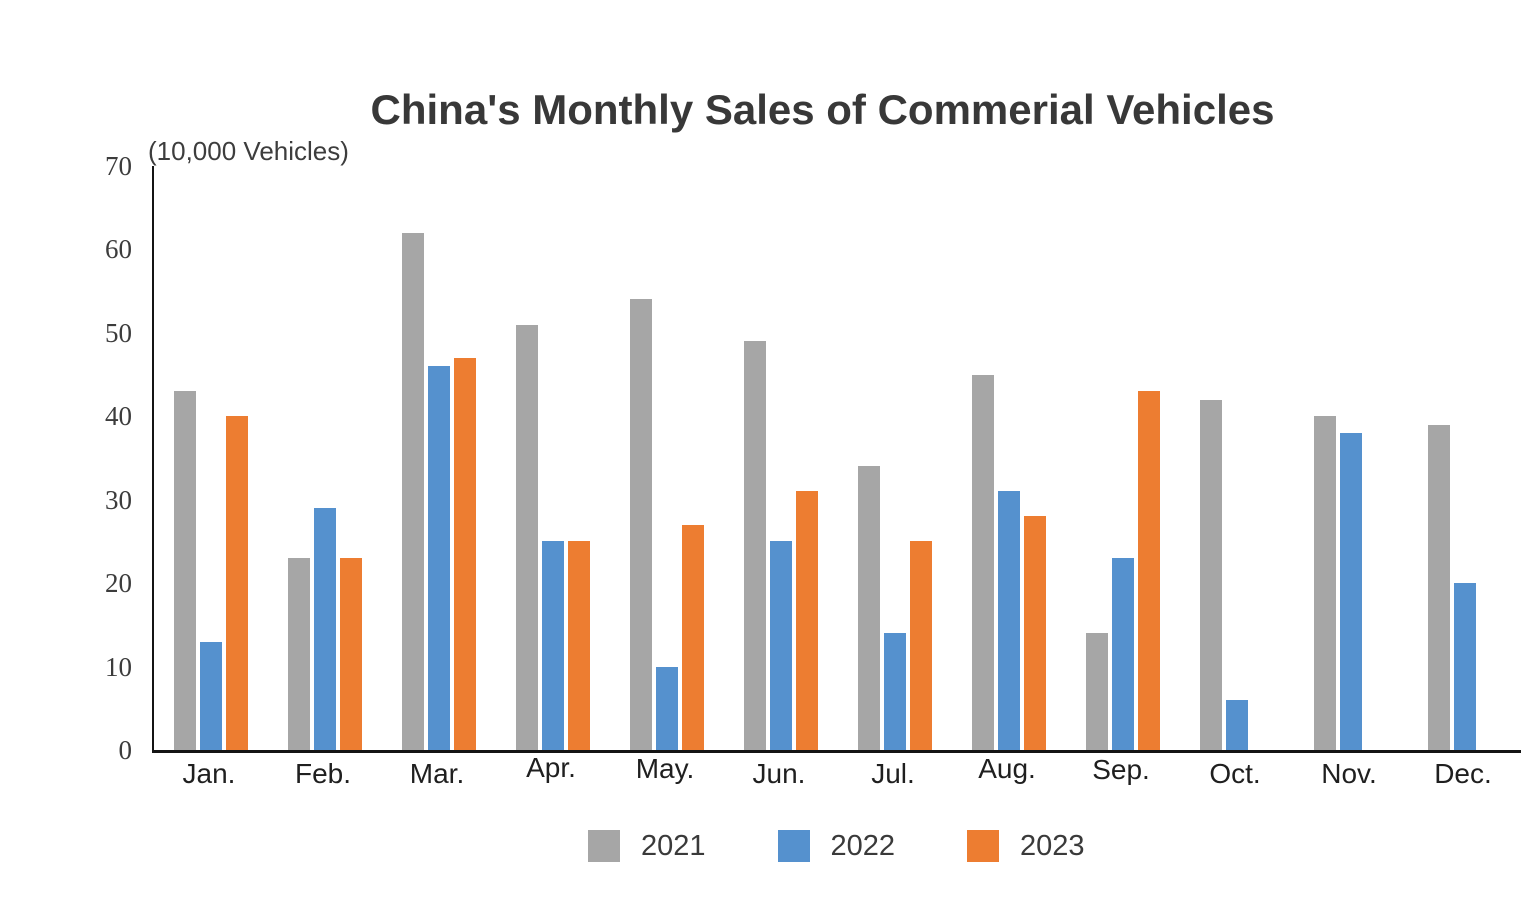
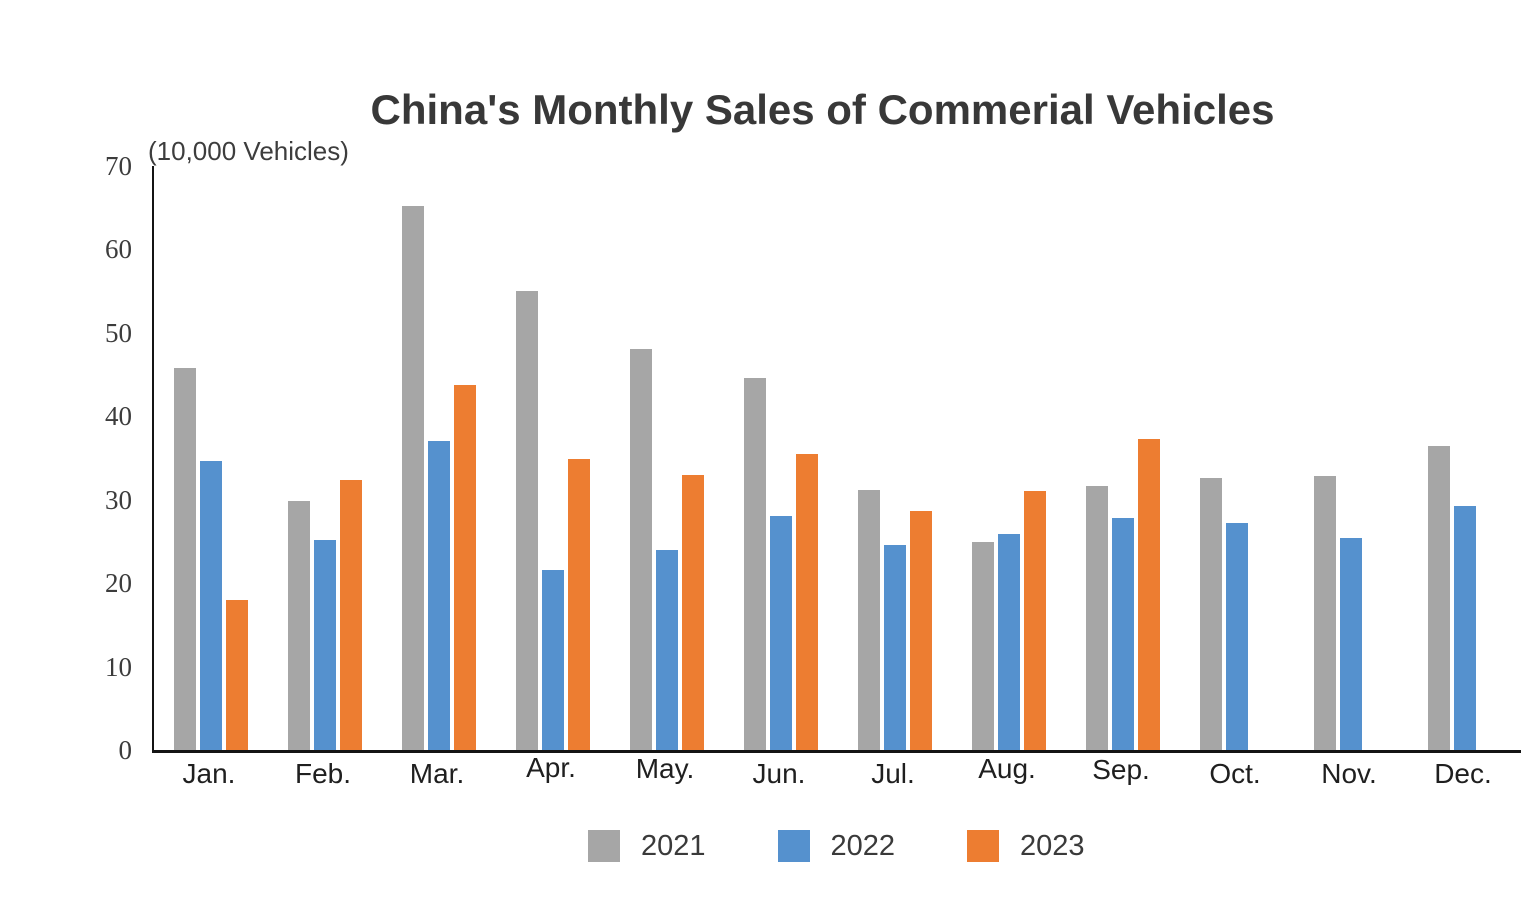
2021/Jan.: 43 -> 46
2022/Jan.: 13 -> 35
2023/Jan.: 40 -> 18
2021/Feb.: 23 -> 30
2022/Feb.: 29 -> 25
2023/Feb.: 23 -> 32
2021/Mar.: 62 -> 65
2022/Mar.: 46 -> 37
2023/Mar.: 47 -> 44
2021/Apr.: 51 -> 55
2022/Apr.: 25 -> 22
2023/Apr.: 25 -> 35
2021/May.: 54 -> 48
2022/May.: 10 -> 24
2023/May.: 27 -> 33
2021/Jun.: 49 -> 45
2022/Jun.: 25 -> 28
2023/Jun.: 31 -> 36
2021/Jul.: 34 -> 31
2022/Jul.: 14 -> 25
2023/Jul.: 25 -> 29
2021/Aug.: 45 -> 25
2022/Aug.: 31 -> 26
2023/Aug.: 28 -> 31
2021/Sep.: 14 -> 32
2022/Sep.: 23 -> 28
2023/Sep.: 43 -> 37
2021/Oct.: 42 -> 33
2022/Oct.: 6 -> 27
2021/Nov.: 40 -> 33
2022/Nov.: 38 -> 25
2021/Dec.: 39 -> 36
2022/Dec.: 20 -> 29
